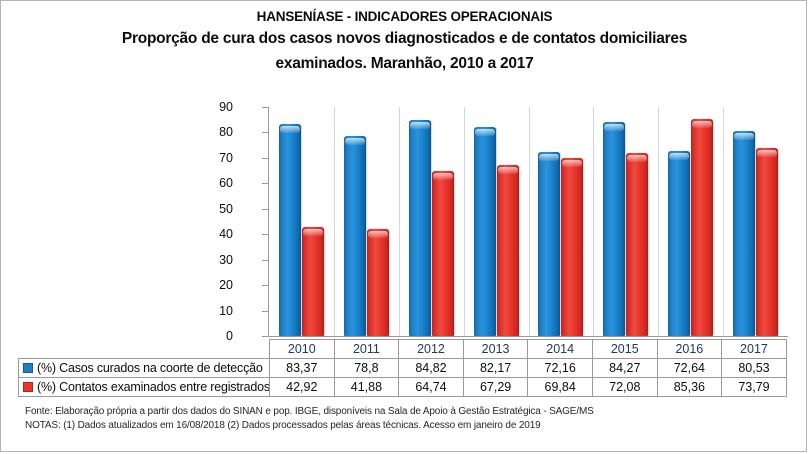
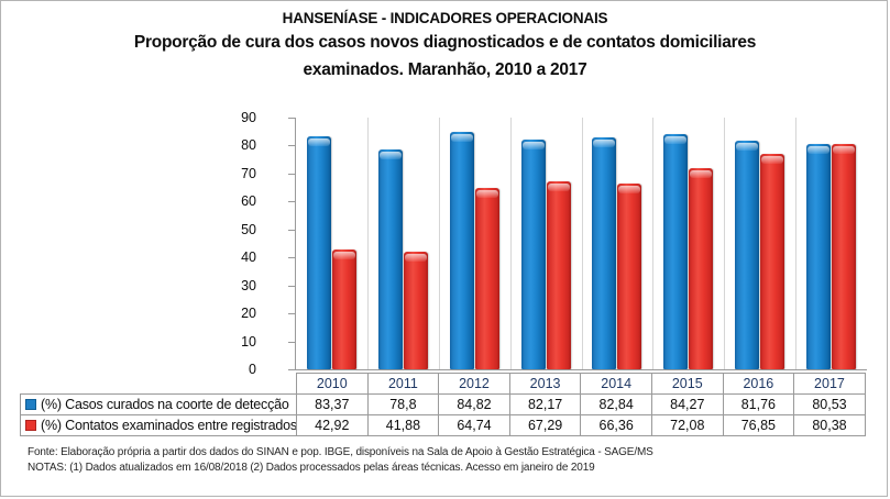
(%) Casos curados na coorte de detecção/2014: 72,16 -> 82,84
(%) Contatos examinados entre registrados/2014: 69,84 -> 66,36
(%) Casos curados na coorte de detecção/2016: 72,64 -> 81,76
(%) Contatos examinados entre registrados/2016: 85,36 -> 76,85
(%) Contatos examinados entre registrados/2017: 73,79 -> 80,38
